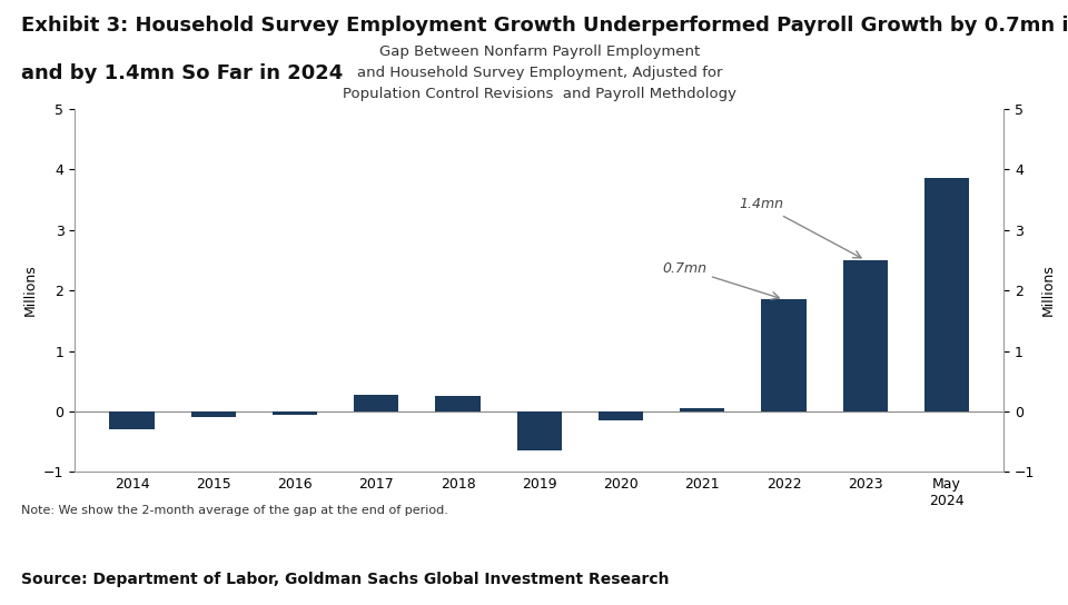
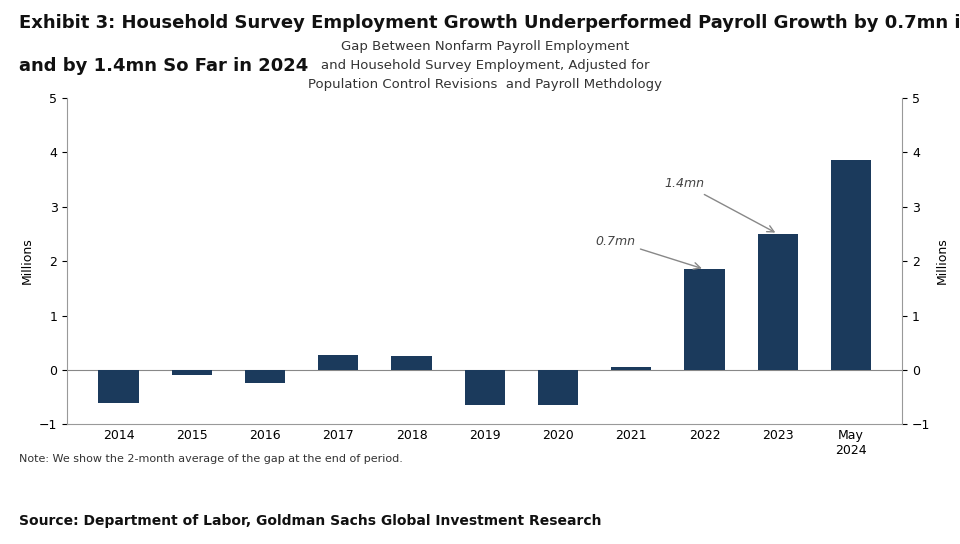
2014: -0.30 -> -0.60
2016: -0.05 -> -0.24
2020: -0.15 -> -0.64
